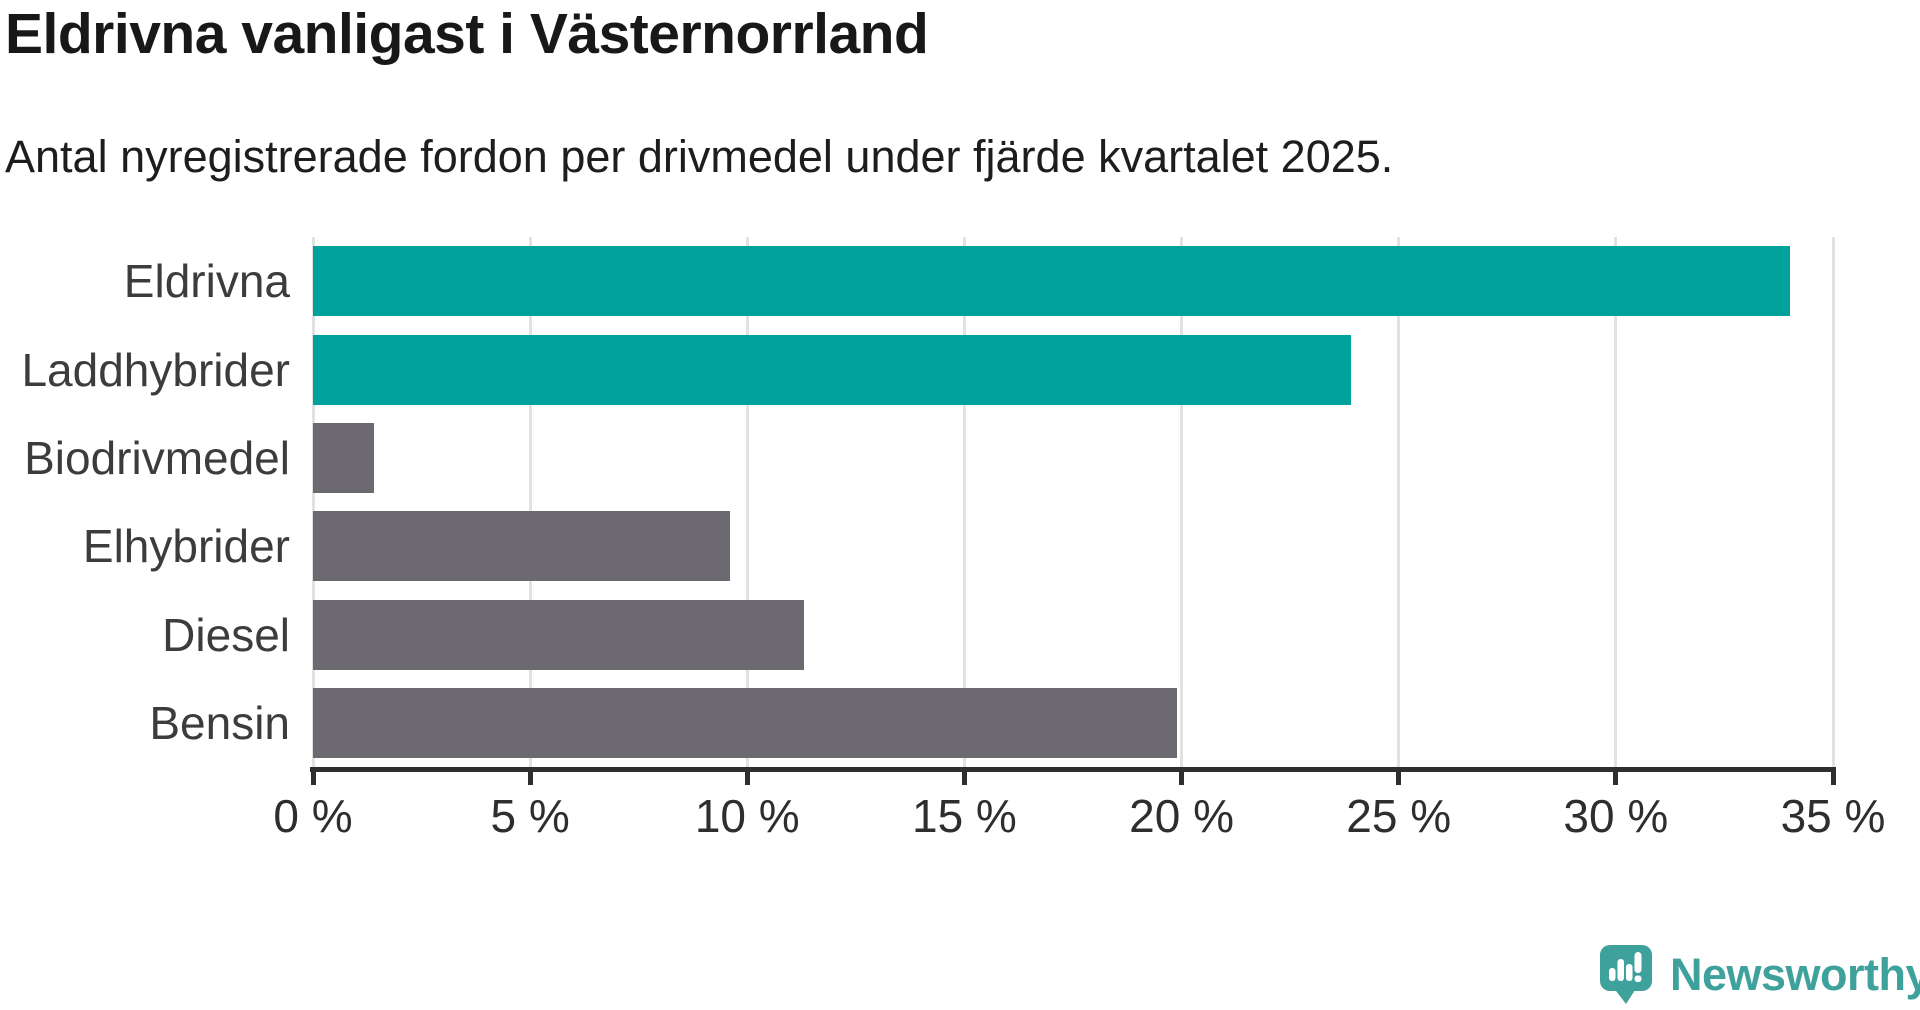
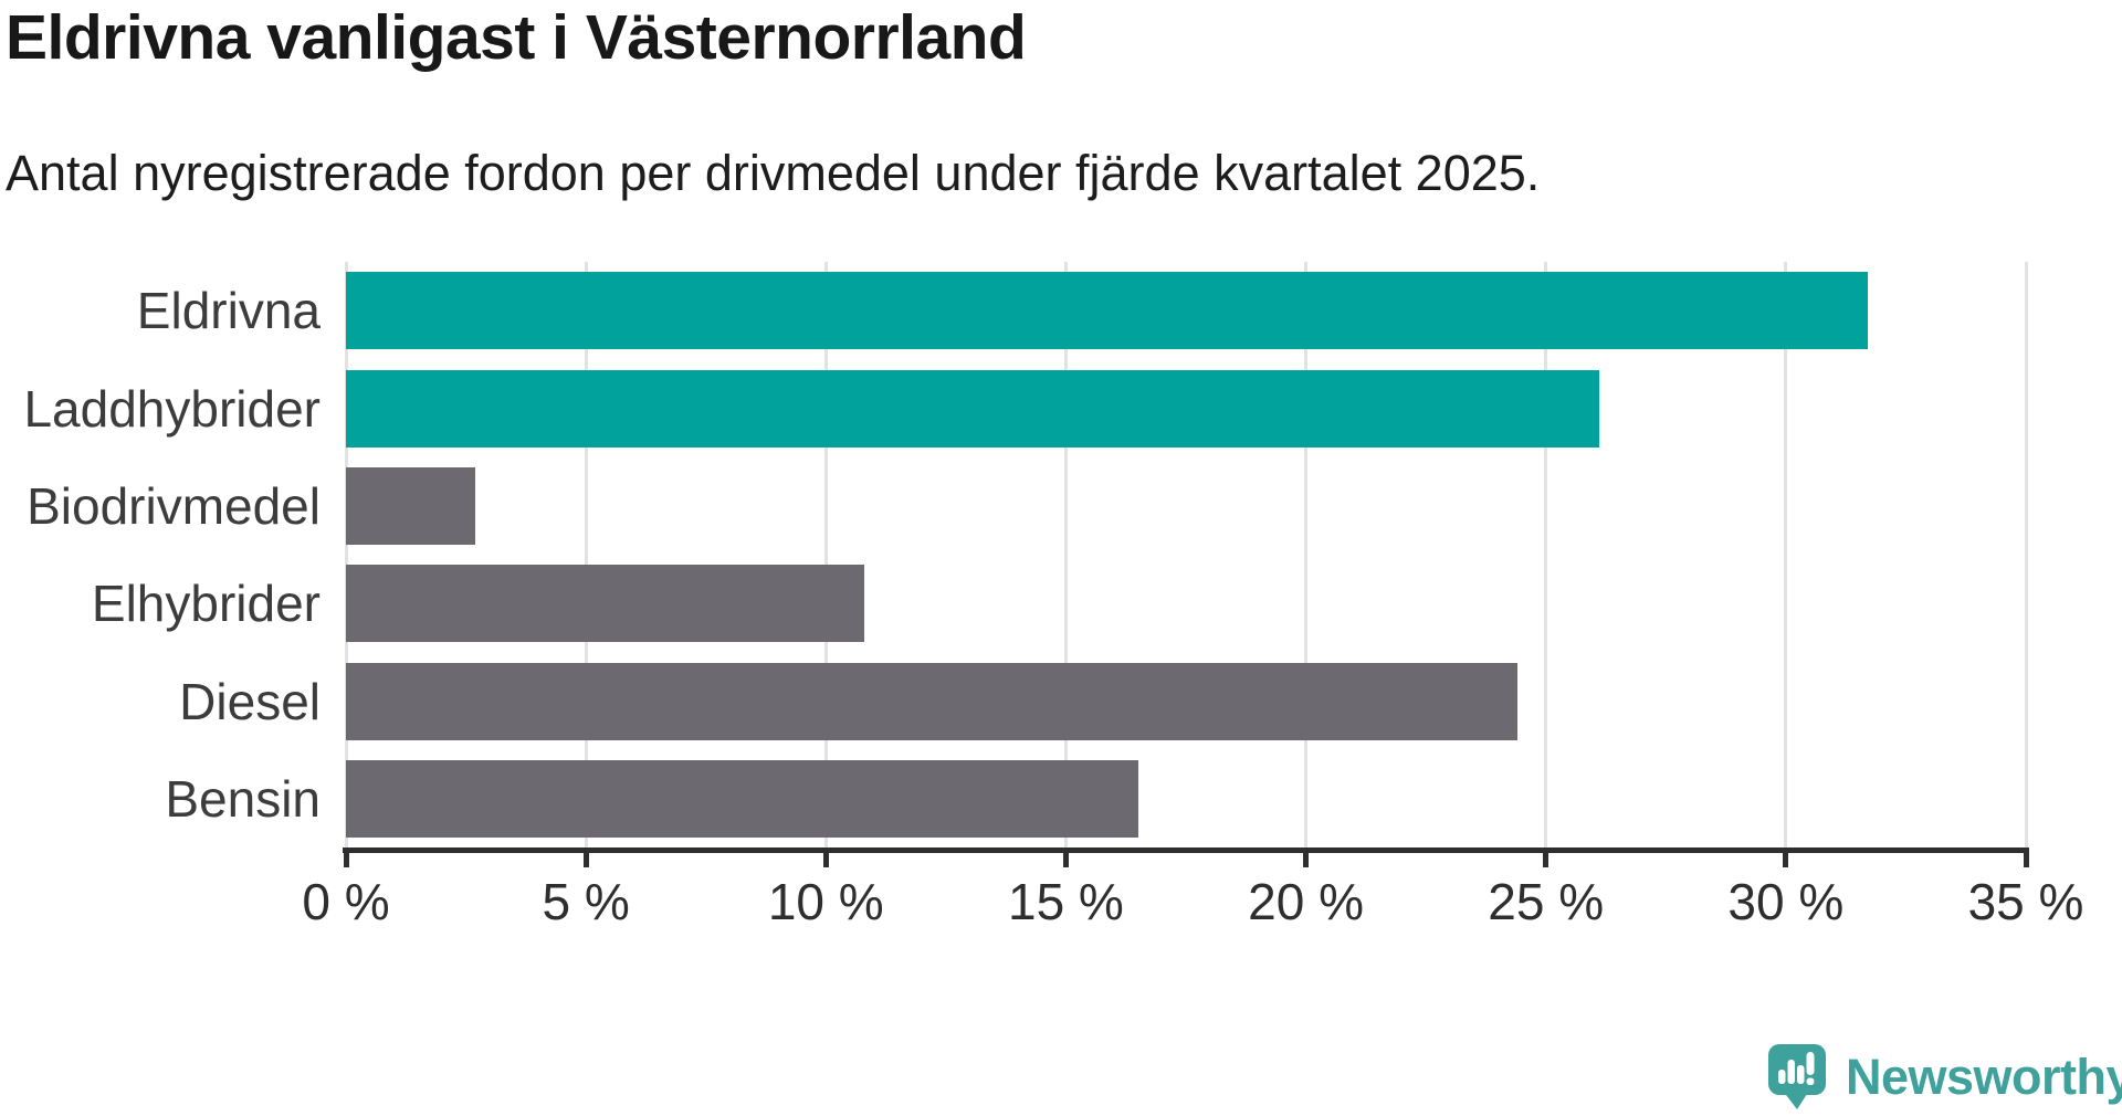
Eldrivna: 34.0% -> 31.7%
Laddhybrider: 23.9% -> 26.1%
Biodrivmedel: 1.4% -> 2.7%
Elhybrider: 9.6% -> 10.8%
Diesel: 11.3% -> 24.4%
Bensin: 19.9% -> 16.5%
